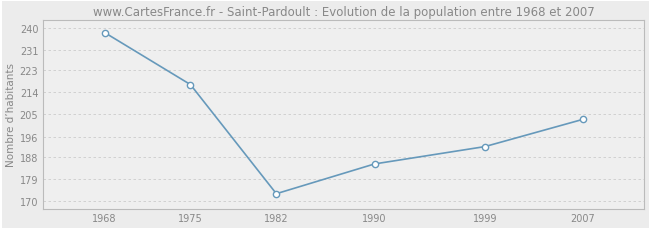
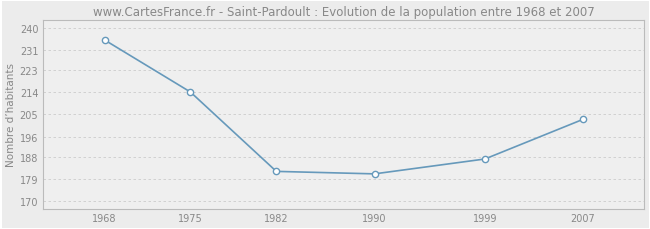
1968: 238 -> 235
1975: 217 -> 214
1982: 173 -> 182
1990: 185 -> 181
1999: 192 -> 187
